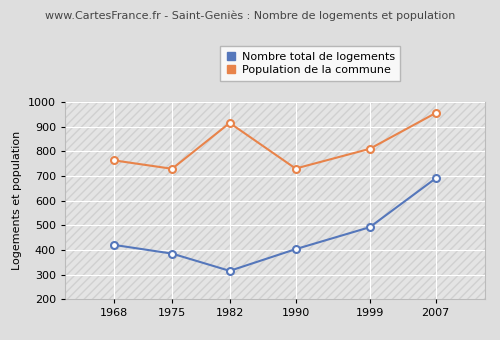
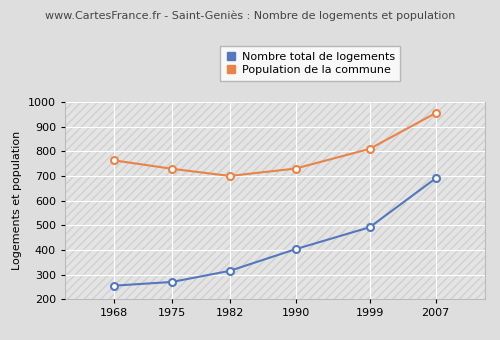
Nombre total de logements/1968: 420 -> 255
Nombre total de logements/1975: 385 -> 270
Population de la commune/1982: 915 -> 700
